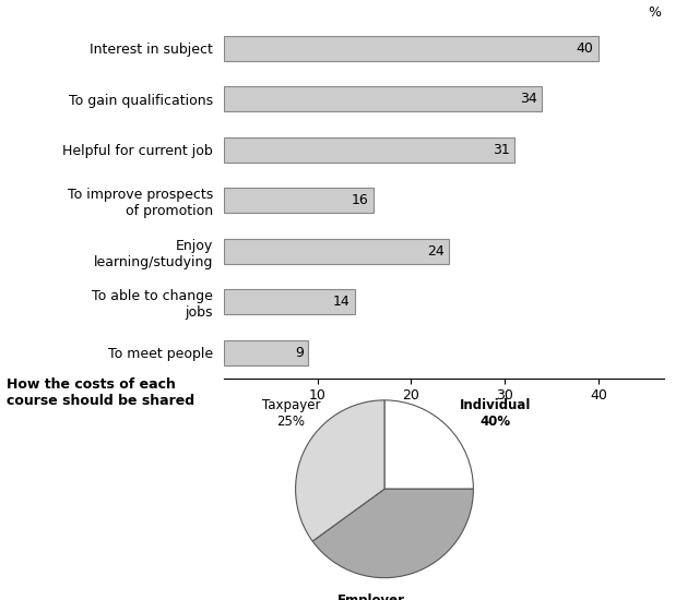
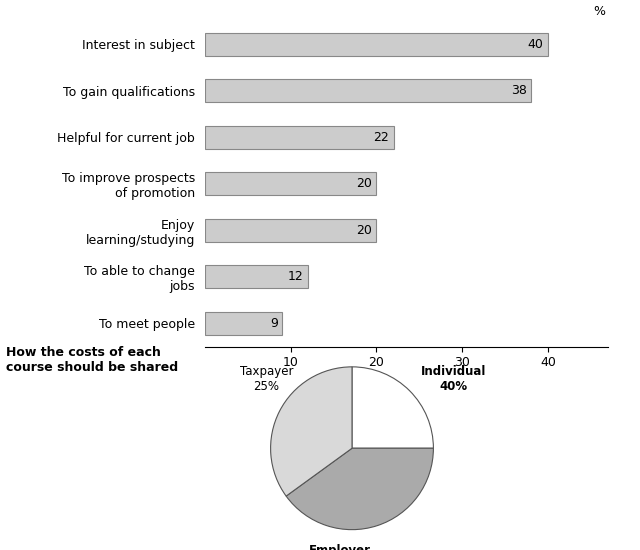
To gain qualifications: 34 -> 38
Helpful for current job: 31 -> 22
To improve prospects of promotion: 16 -> 20
Enjoy learning/studying: 24 -> 20
To able to change jobs: 14 -> 12
